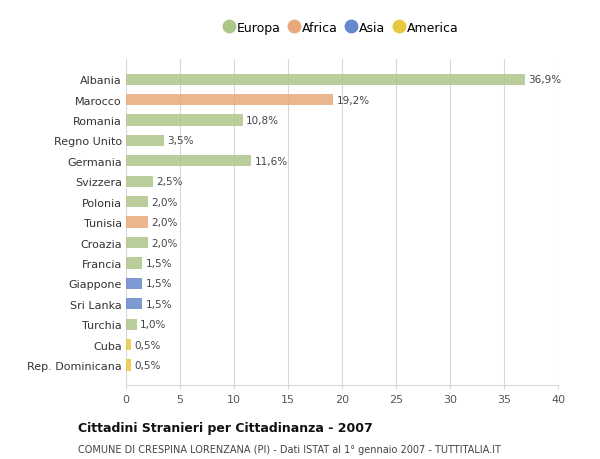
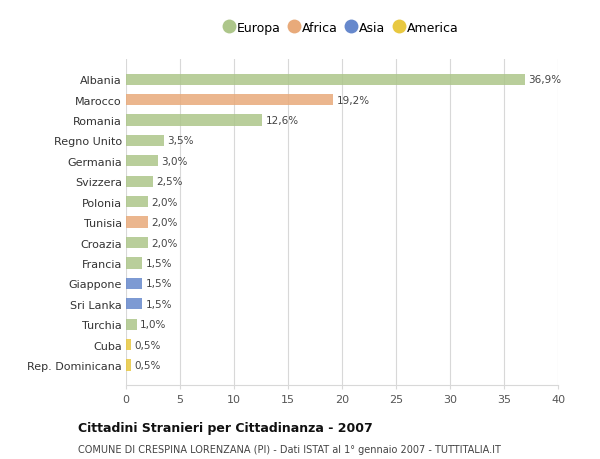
Romania: 10,8% -> 12,6%
Germania: 11,6% -> 3,0%
